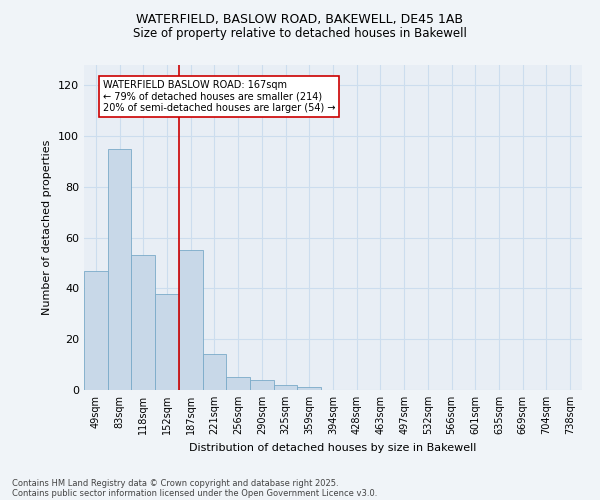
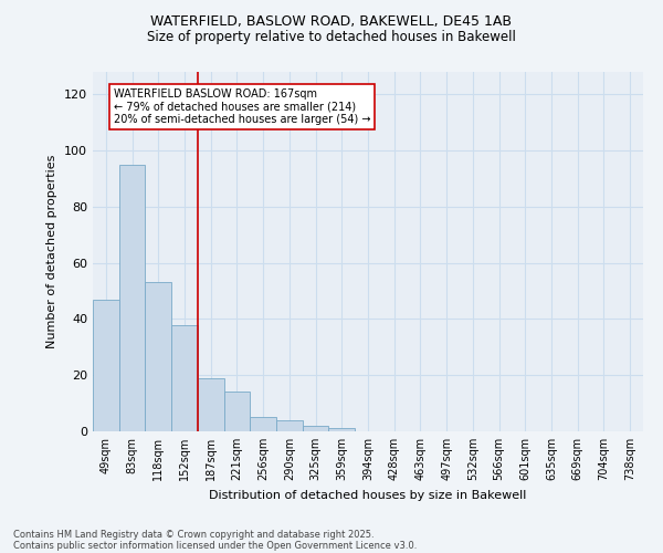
187sqm: 55 -> 19
